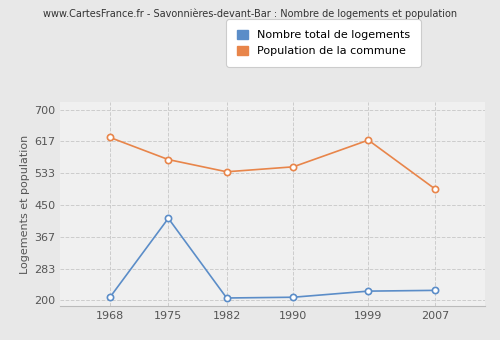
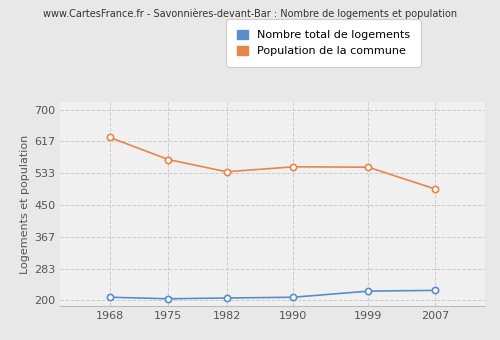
Nombre total de logements/1975: 415 -> 204
Population de la commune/1999: 620 -> 549
